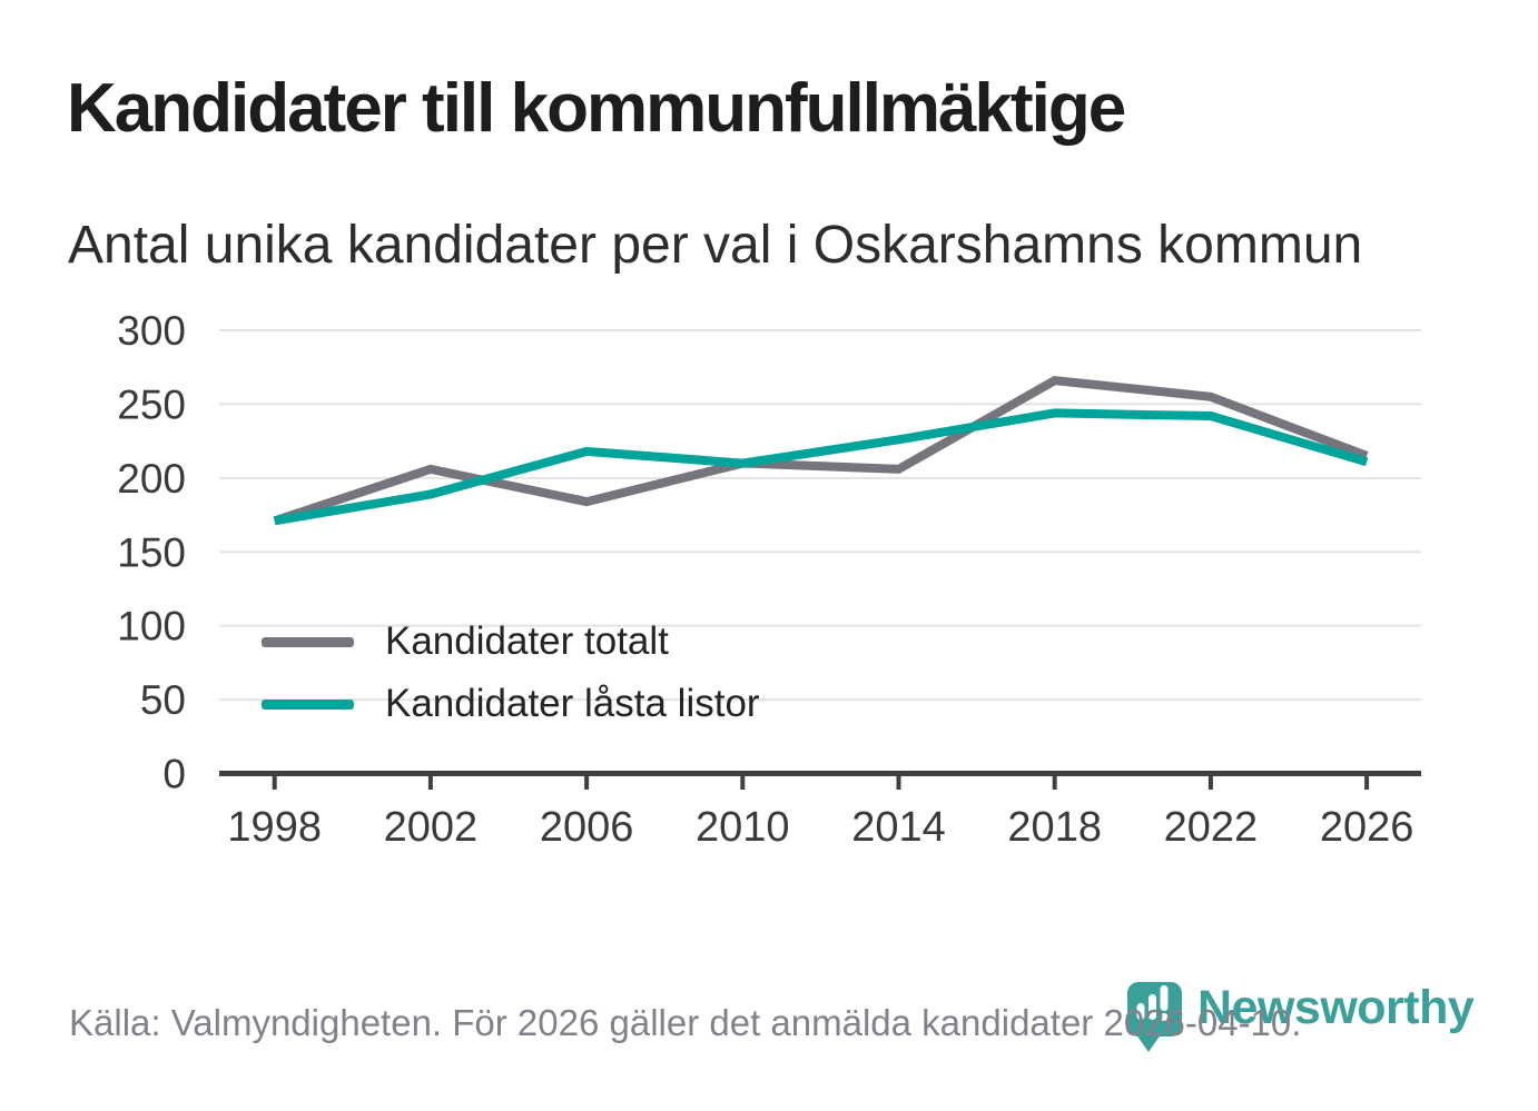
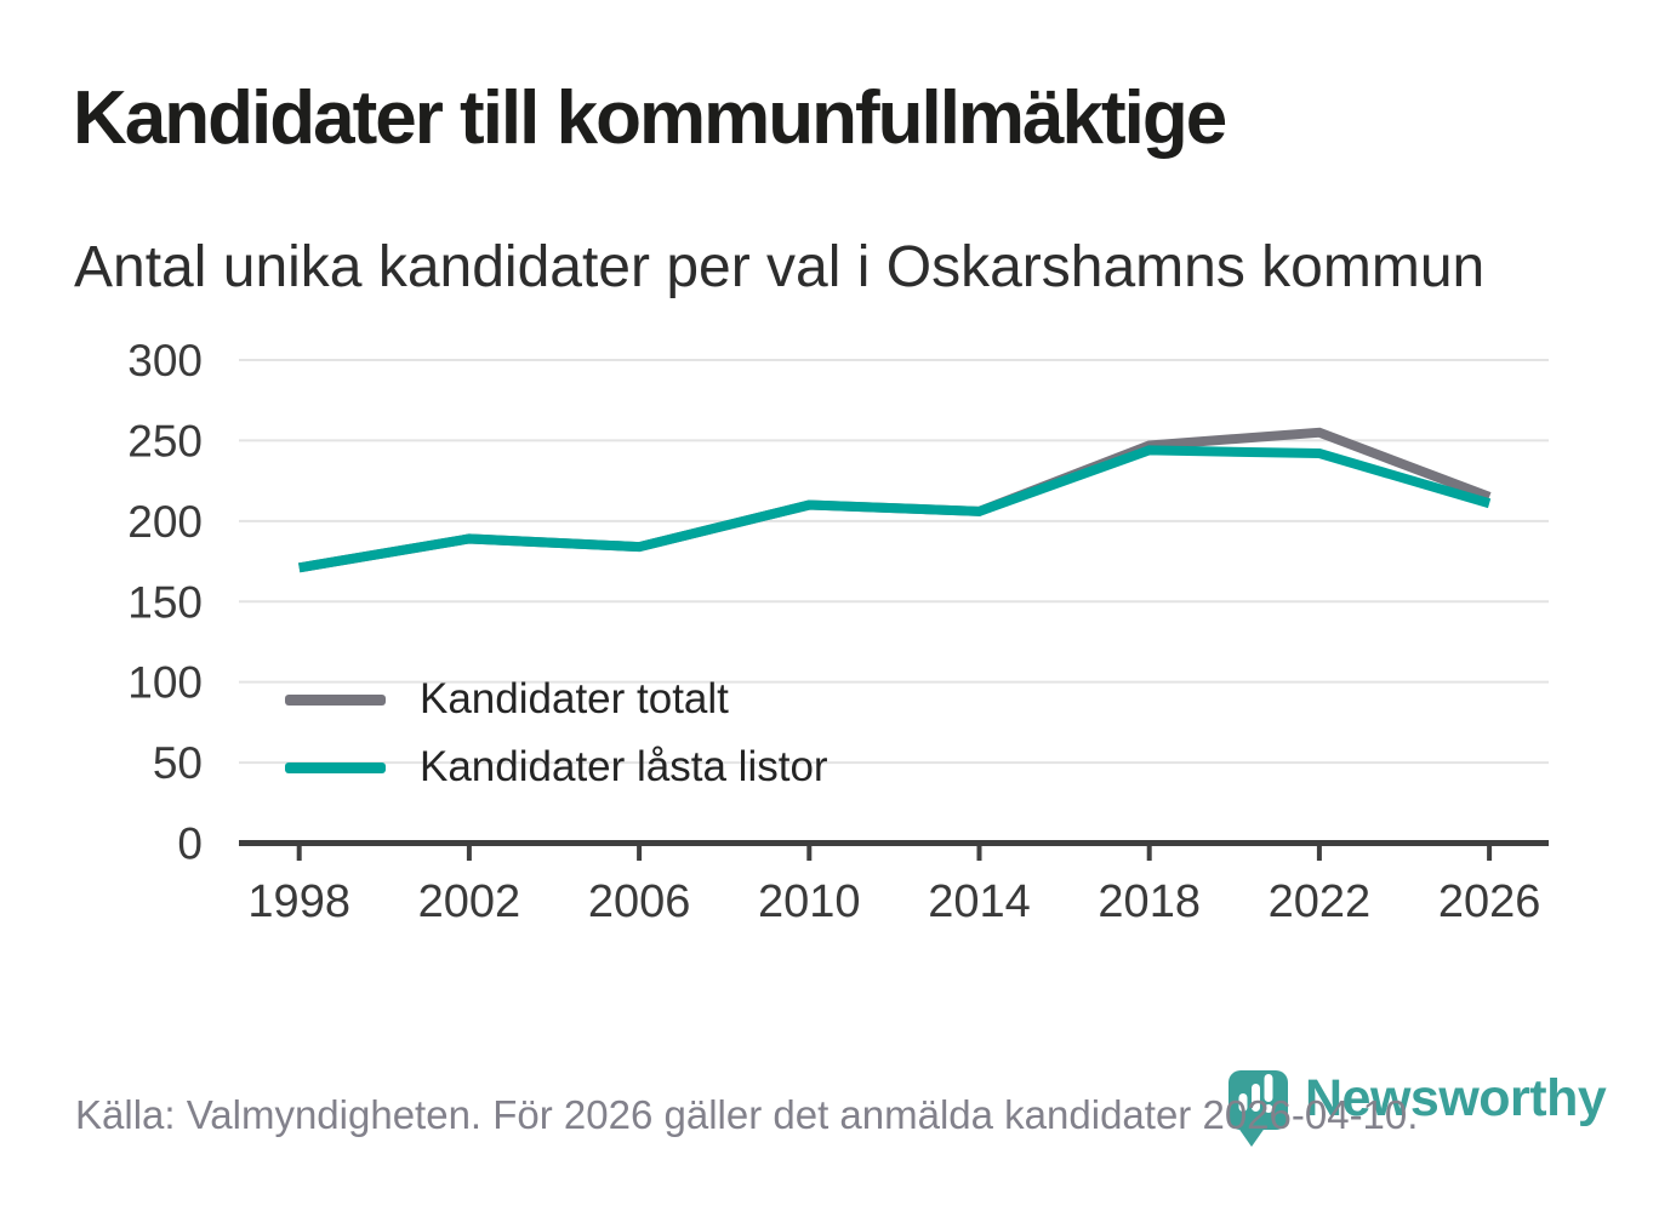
Kandidater totalt/2002: 206 -> 189
Kandidater låsta listor/2006: 218 -> 184
Kandidater låsta listor/2014: 226 -> 206
Kandidater totalt/2018: 266 -> 247
